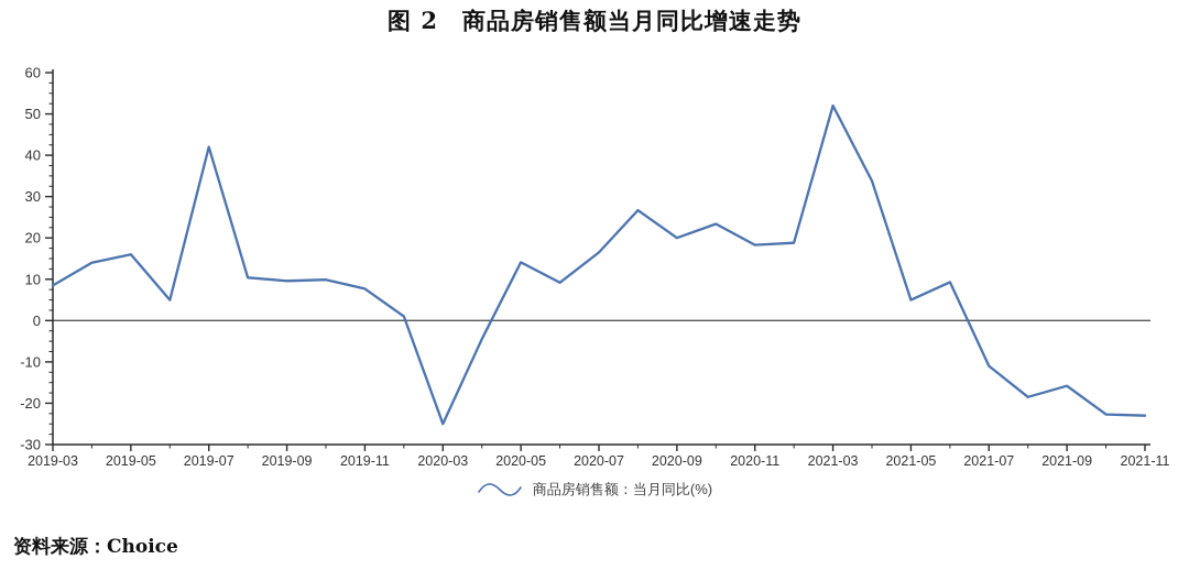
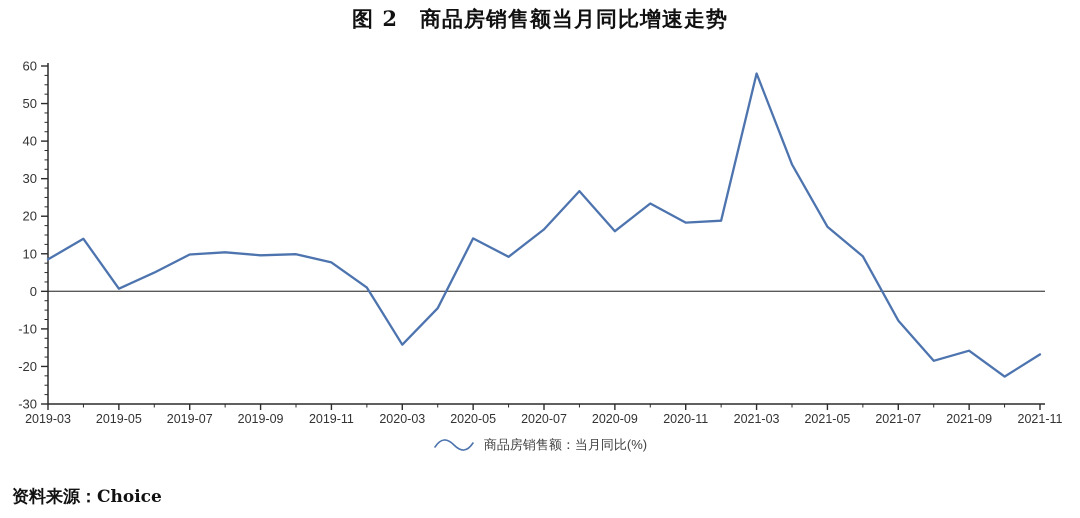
2019-05: 16 -> 1
2019-07: 42 -> 10
2020-03: -25 -> -14
2020-09: 20 -> 16
2021-03: 52 -> 58
2021-05: 5 -> 17
2021-07: -11 -> -8
2021-11: -23 -> -17
